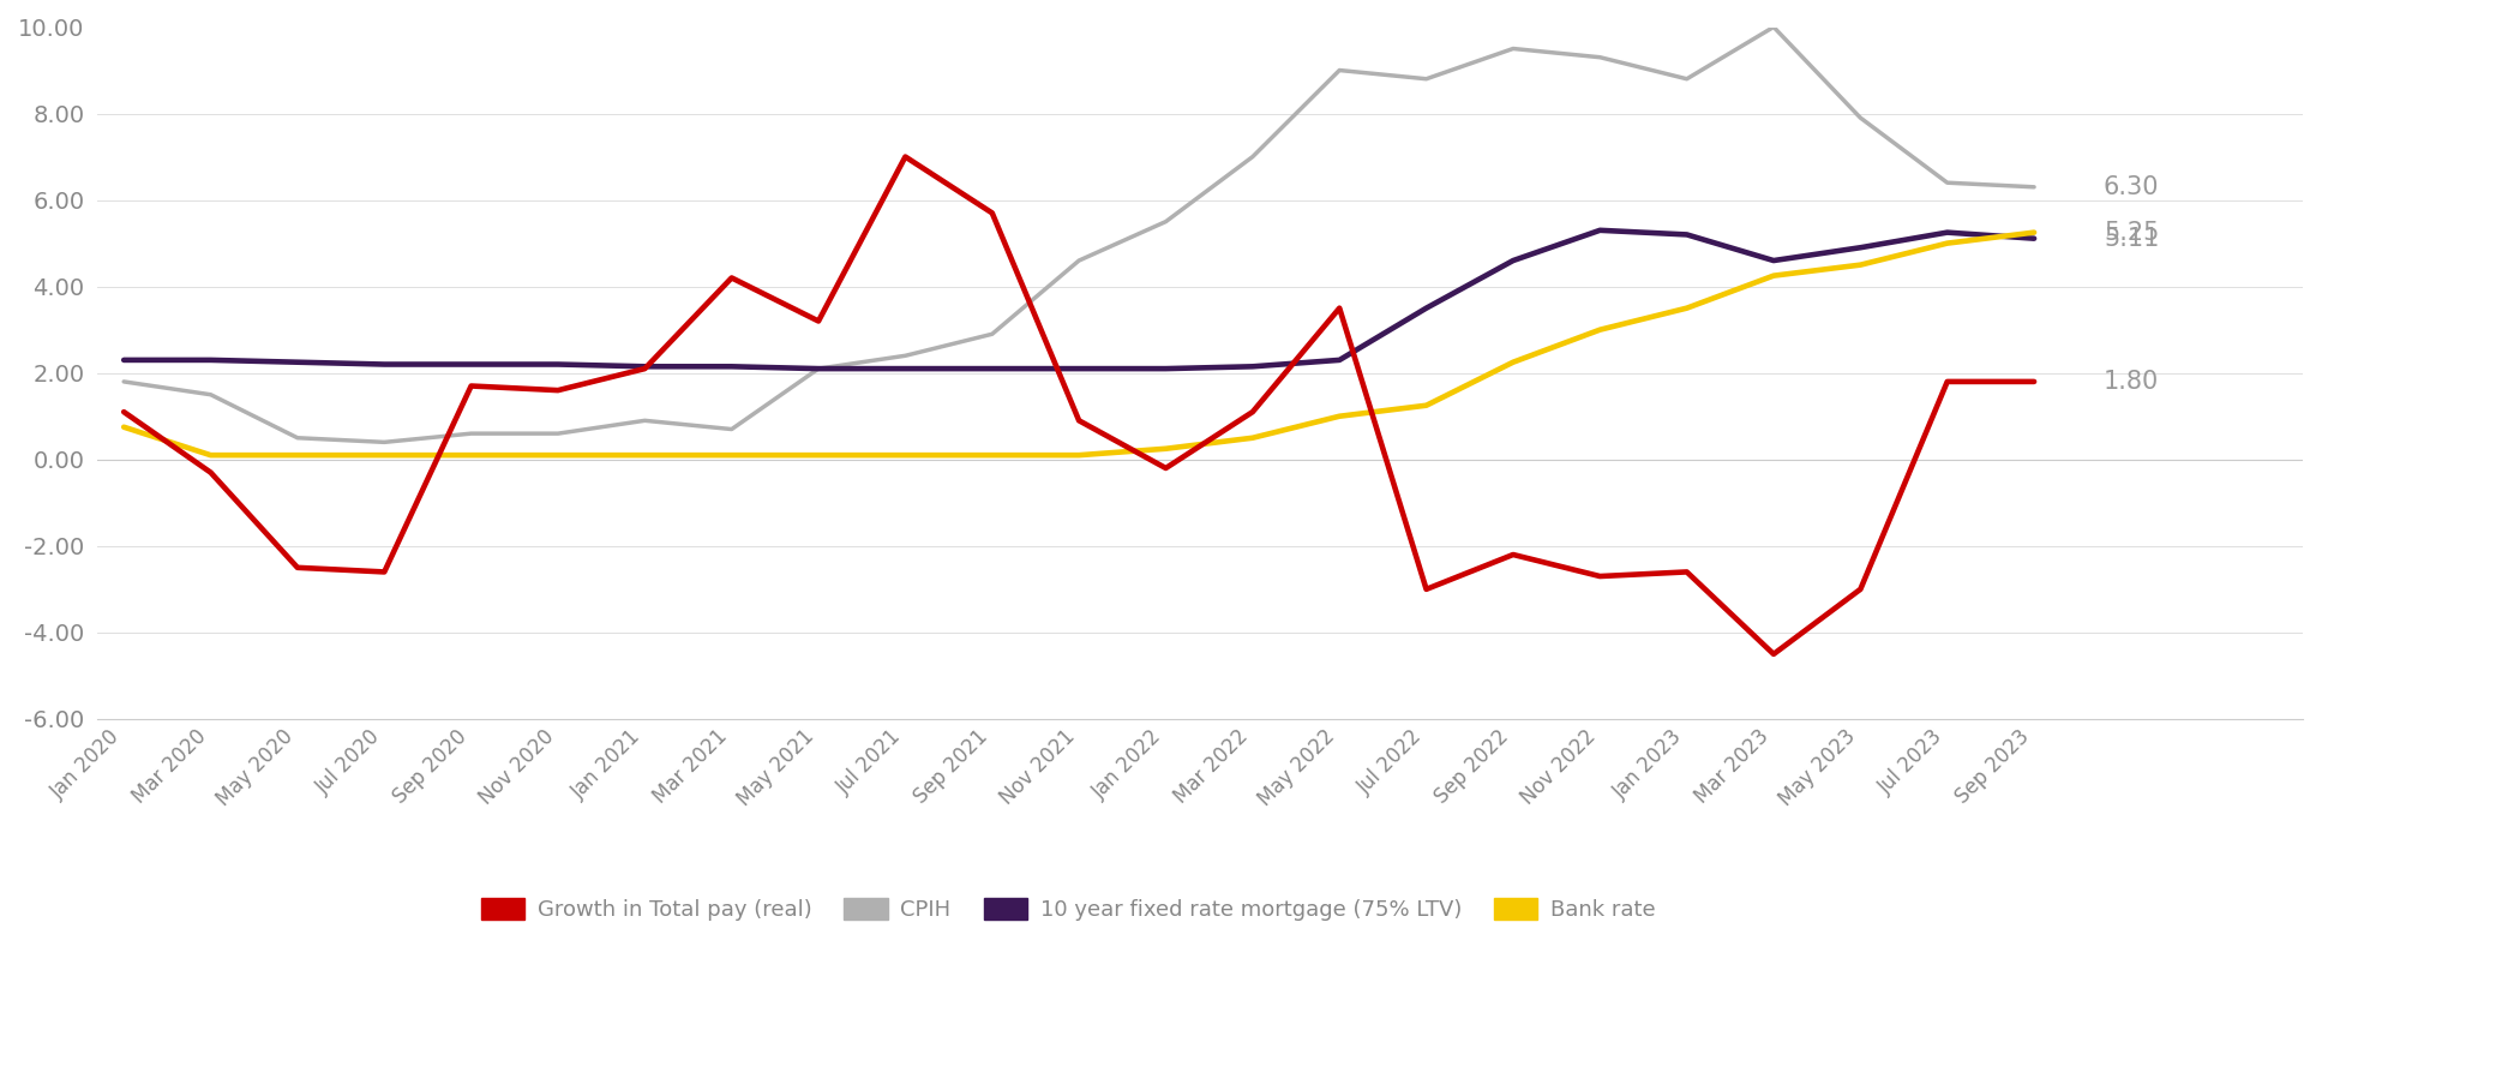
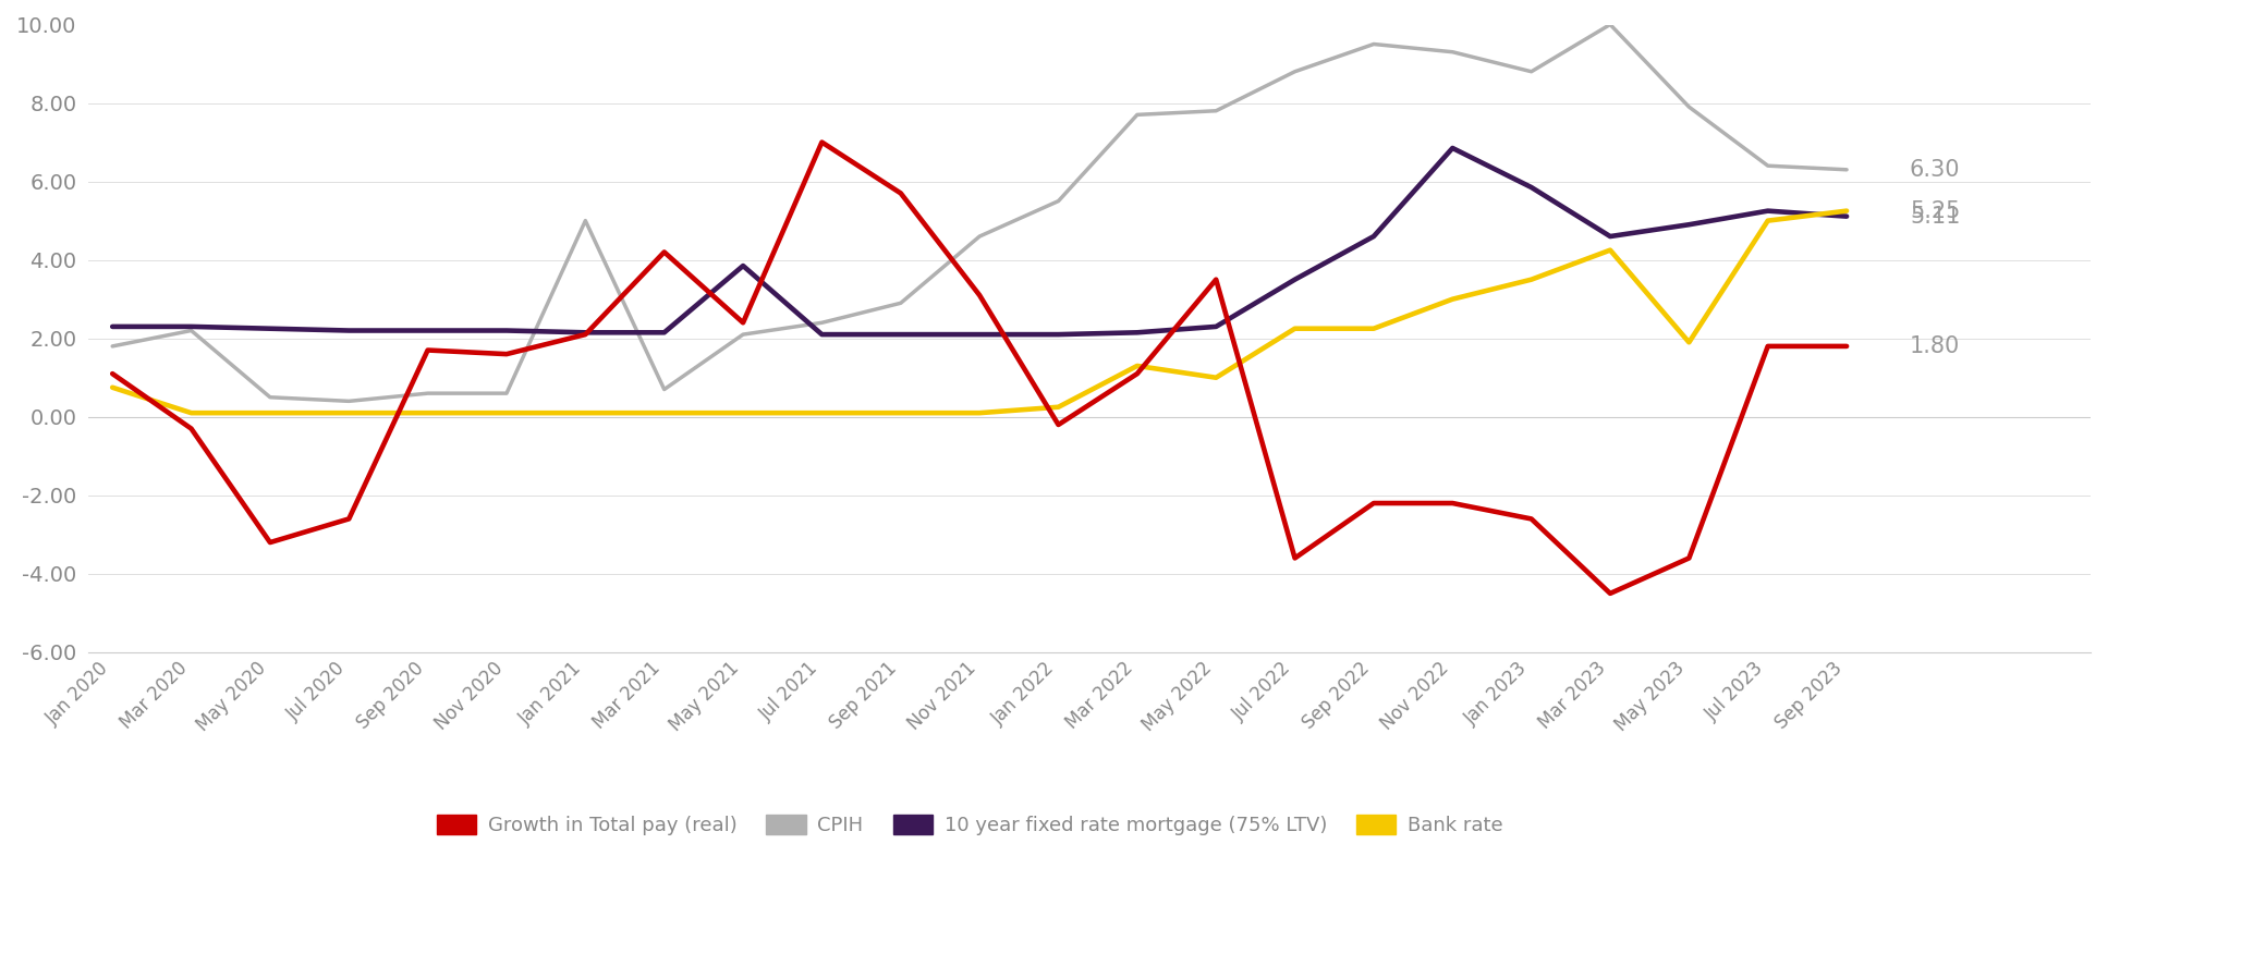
CPIH/Mar 2020: 1.5 -> 2.2
Growth in Total pay (real)/May 2020: -2.5 -> -3.2
CPIH/Jan 2021: 0.9 -> 5.0
Growth in Total pay (real)/May 2021: 3.2 -> 2.4
10 year fixed rate mortgage (75% LTV)/May 2021: 2.10 -> 3.85
Growth in Total pay (real)/Nov 2021: 0.9 -> 3.1
CPIH/Mar 2022: 7.0 -> 7.7
Bank rate/Mar 2022: 0.50 -> 1.30
CPIH/May 2022: 9.0 -> 7.8
Growth in Total pay (real)/Jul 2022: -3.0 -> -3.6
Bank rate/Jul 2022: 1.25 -> 2.25
Growth in Total pay (real)/Nov 2022: -2.7 -> -2.2
10 year fixed rate mortgage (75% LTV)/Nov 2022: 5.30 -> 6.85
10 year fixed rate mortgage (75% LTV)/Jan 2023: 5.20 -> 5.85
Growth in Total pay (real)/May 2023: -3.0 -> -3.6
Bank rate/May 2023: 4.50 -> 1.90
